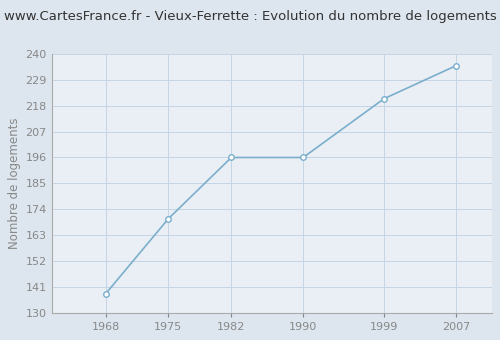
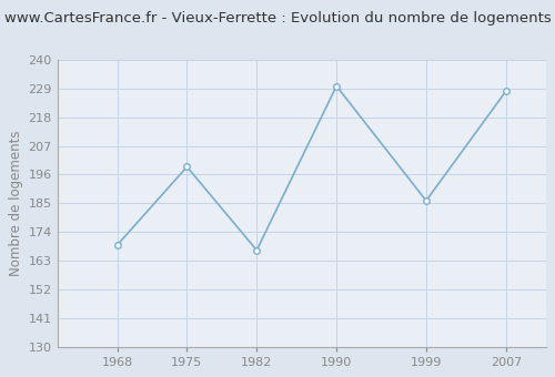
1968: 138 -> 169
1975: 170 -> 199
1982: 196 -> 167
1990: 196 -> 230
1999: 221 -> 186
2007: 235 -> 228
